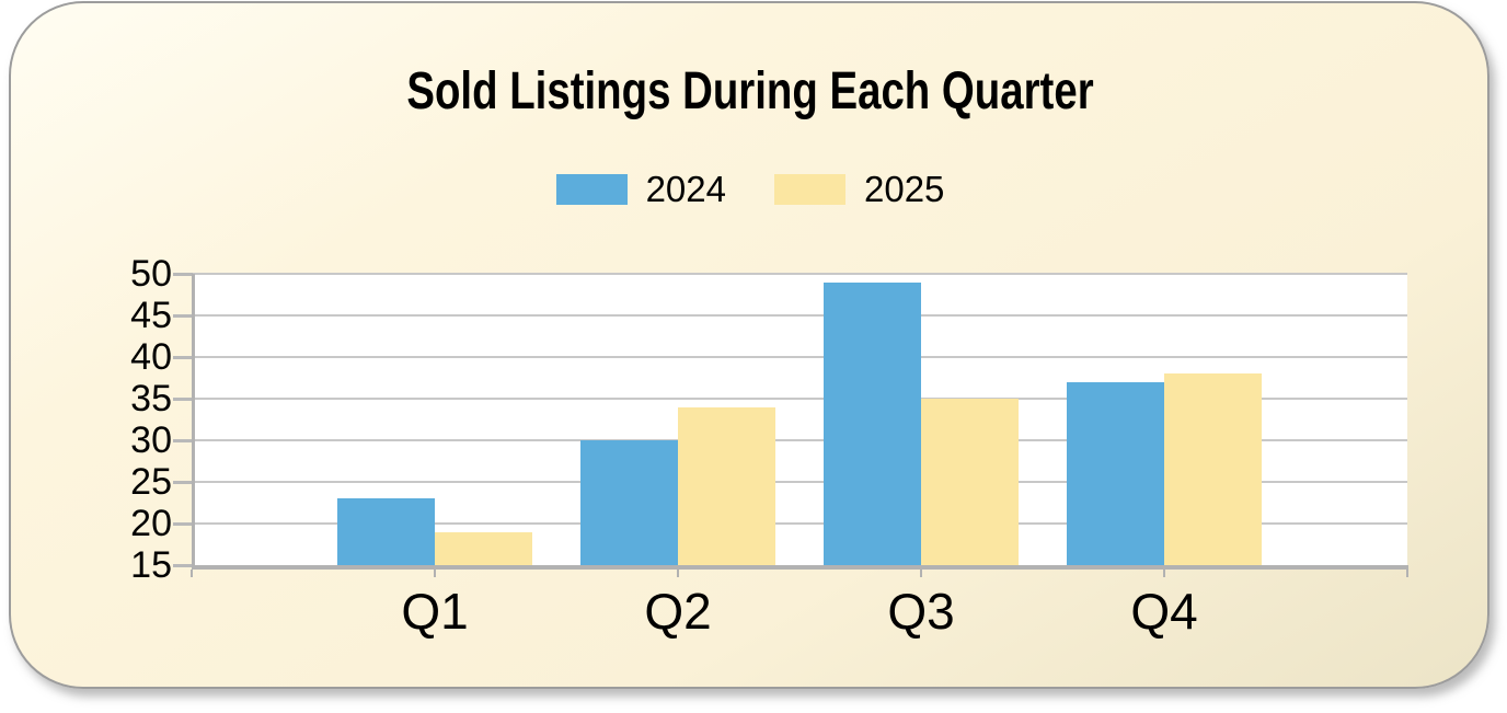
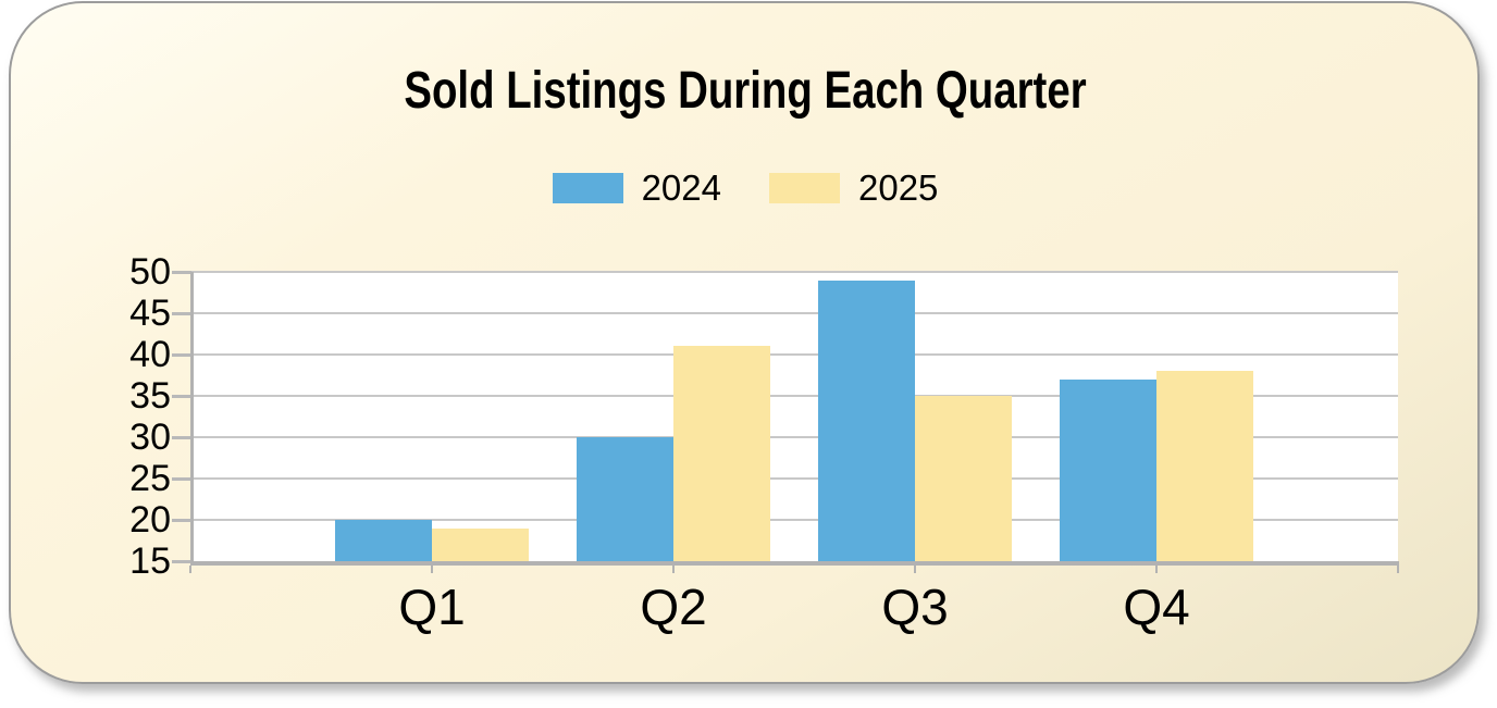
2024/Q1: 23 -> 20
2025/Q2: 34 -> 41
